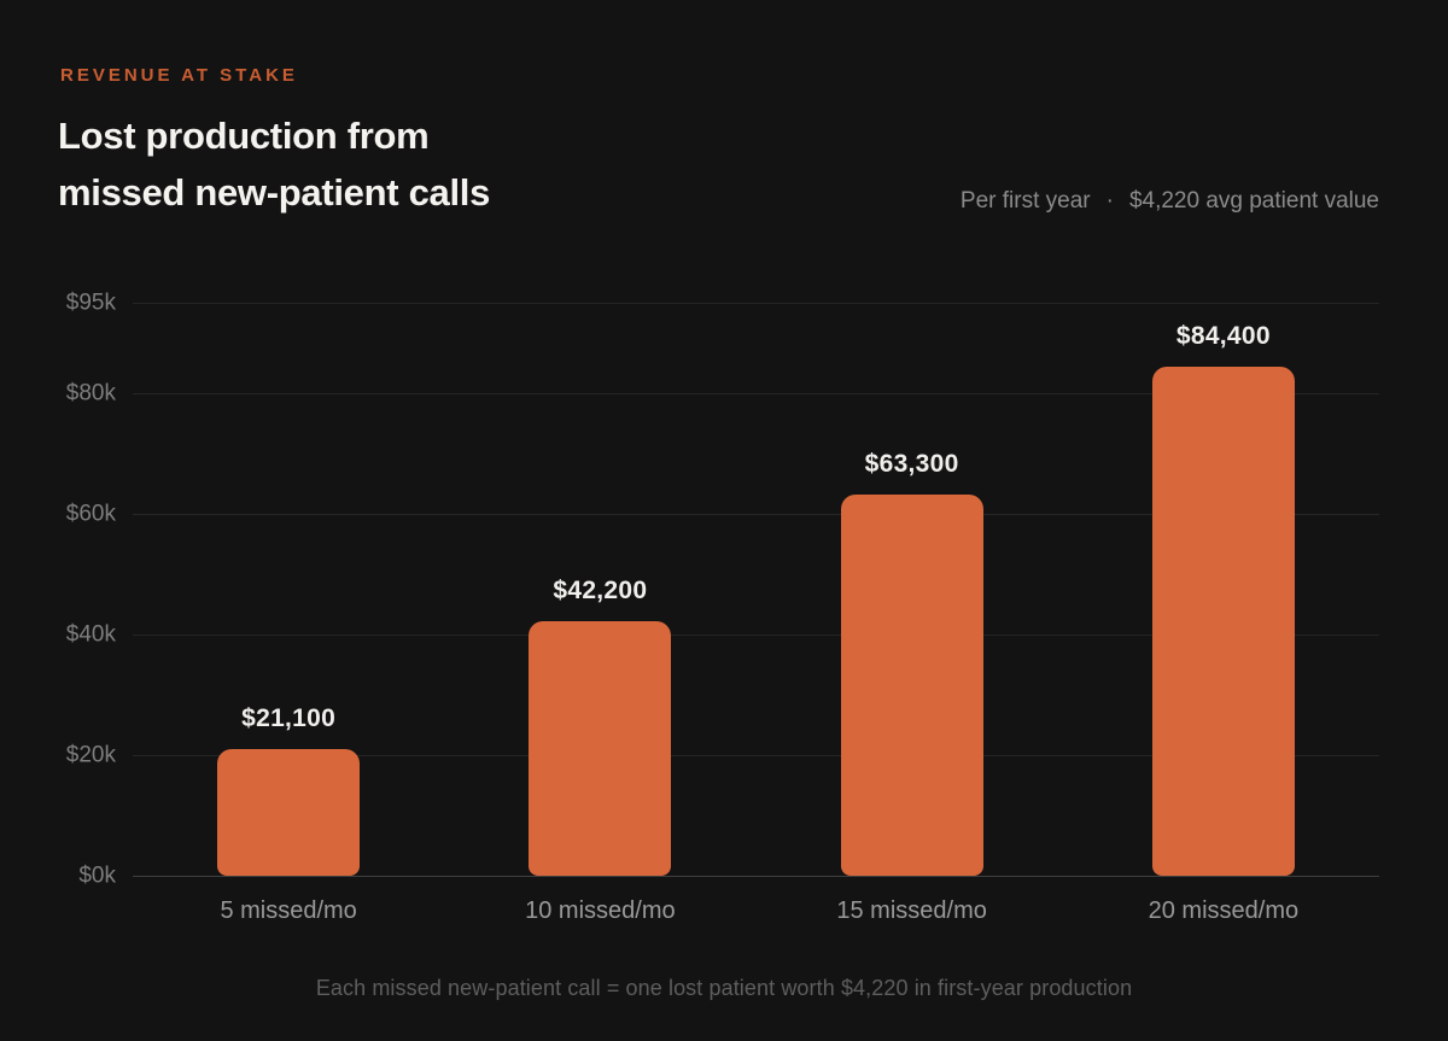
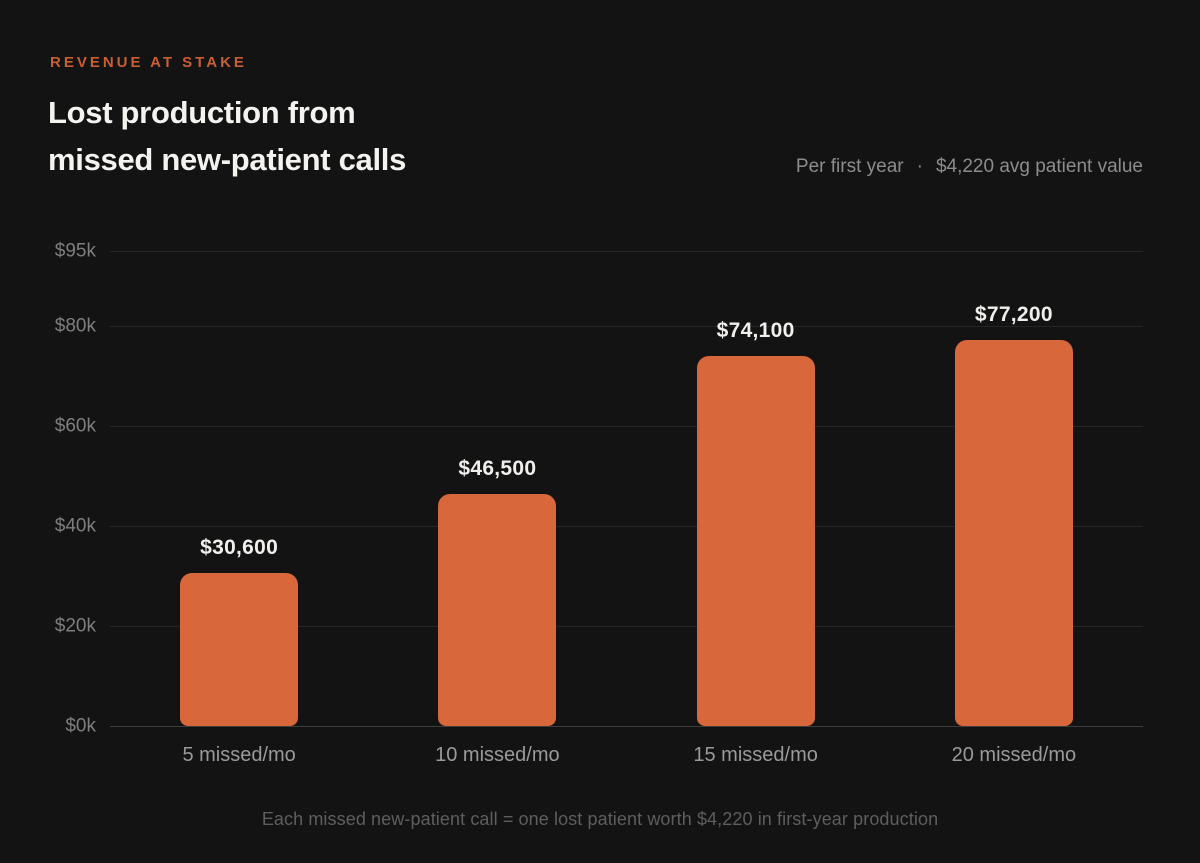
5 missed/mo: $21,100 -> $30,600
10 missed/mo: $42,200 -> $46,500
15 missed/mo: $63,300 -> $74,100
20 missed/mo: $84,400 -> $77,200
